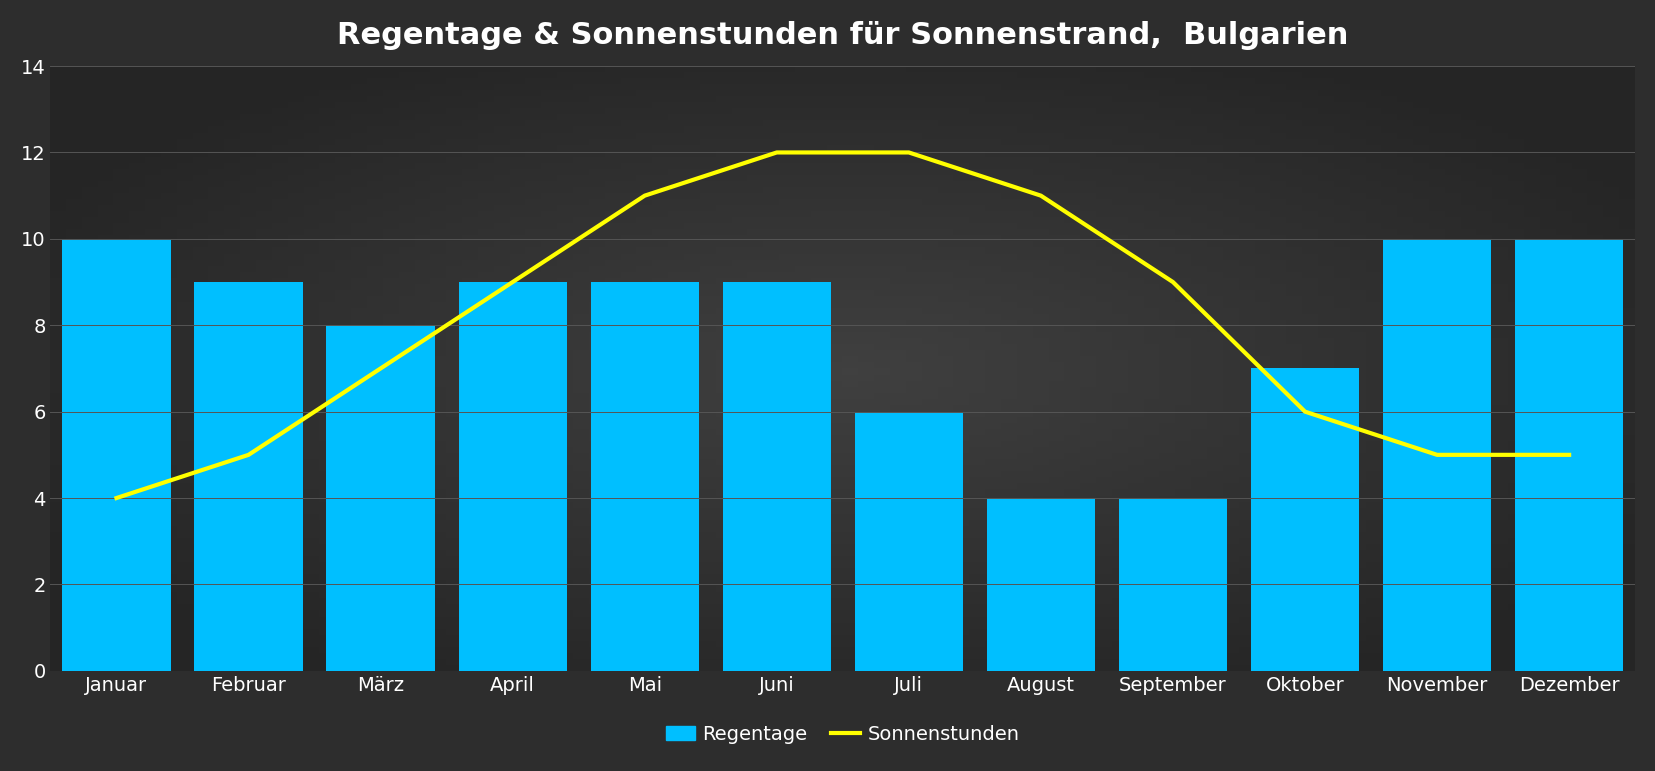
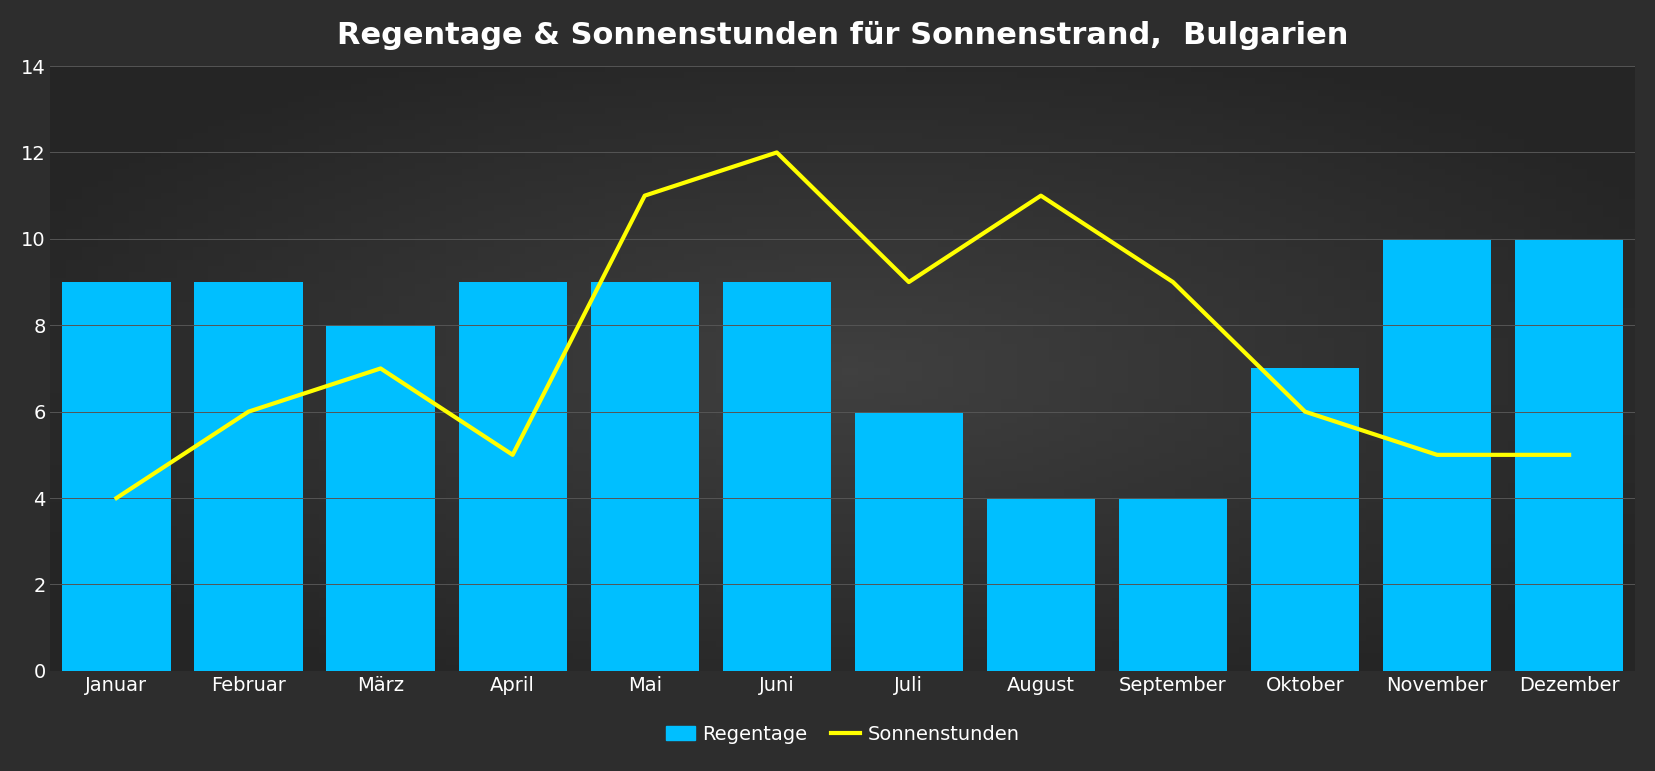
Regentage/Januar: 10 -> 9
Sonnenstunden/Februar: 5 -> 6
Sonnenstunden/April: 9 -> 5
Sonnenstunden/Juli: 12 -> 9
